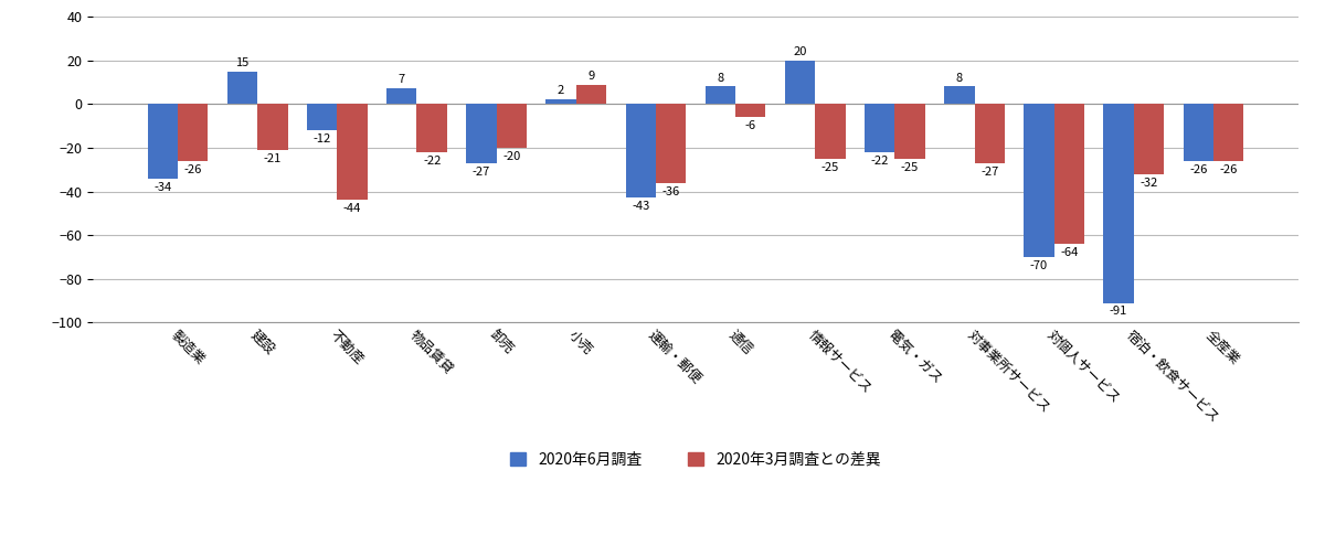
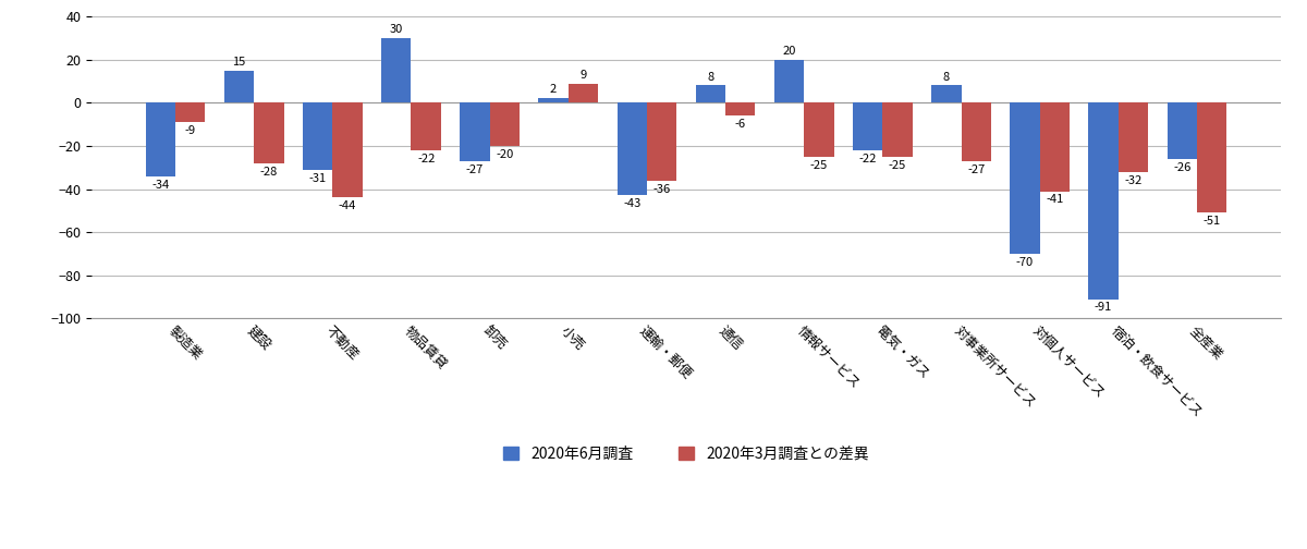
2020年3月調査との差異/製造業: -26 -> -9
2020年3月調査との差異/建設: -21 -> -28
2020年6月調査/不動産: -12 -> -31
2020年6月調査/物品賃貸: 7 -> 30
2020年3月調査との差異/対個人サービス: -64 -> -41
2020年3月調査との差異/全産業: -26 -> -51
